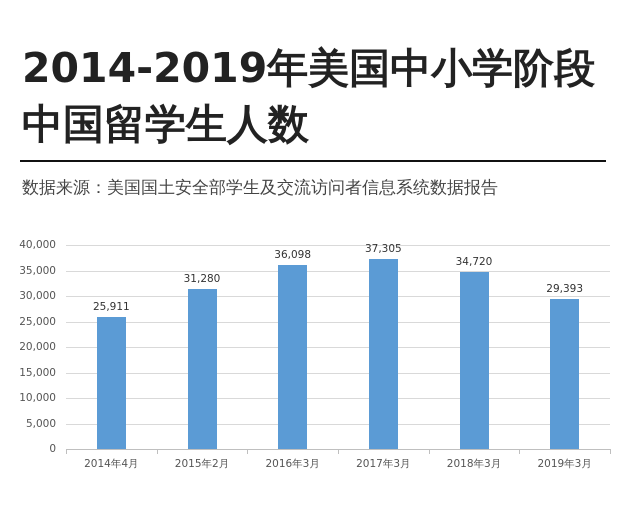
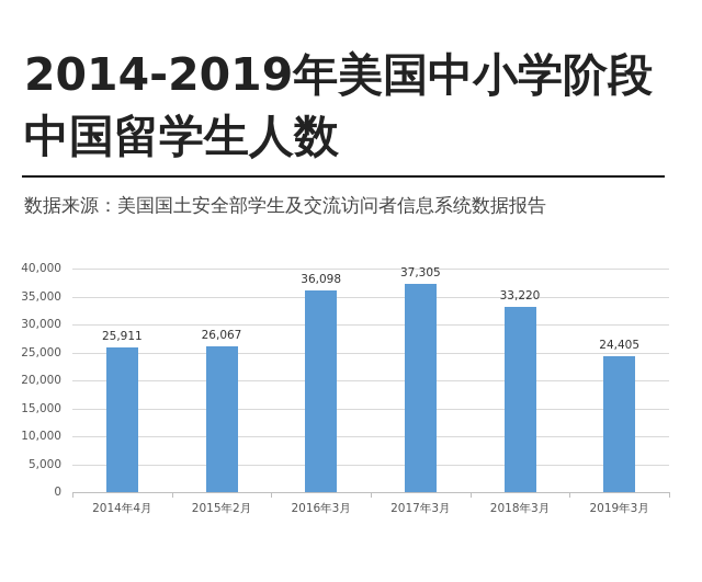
2015年2月: 31,280 -> 26,067
2018年3月: 34,720 -> 33,220
2019年3月: 29,393 -> 24,405
